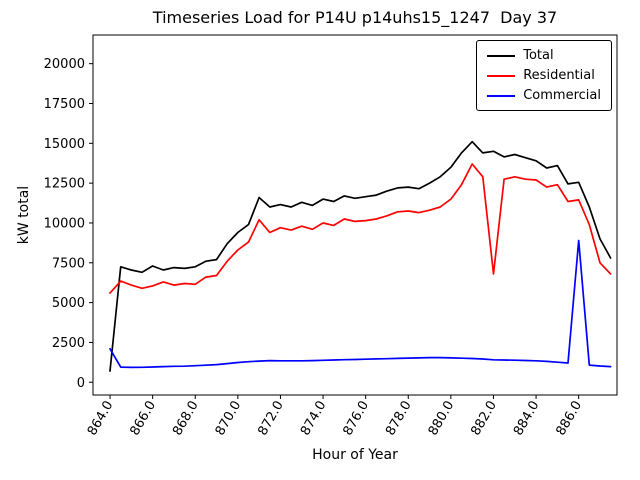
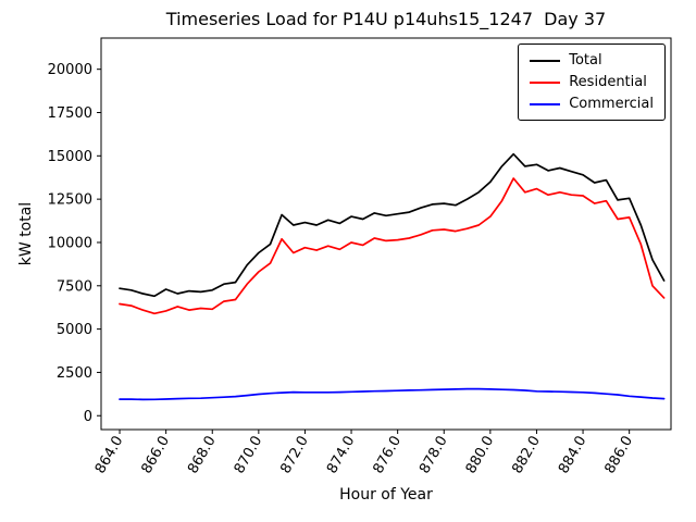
Total/864.0: 700 -> 7400
Residential/864.0: 5600 -> 6400
Commercial/864.0: 2100 -> 1000
Residential/882.0: 6800 -> 13100
Commercial/886.0: 8900 -> 1100
